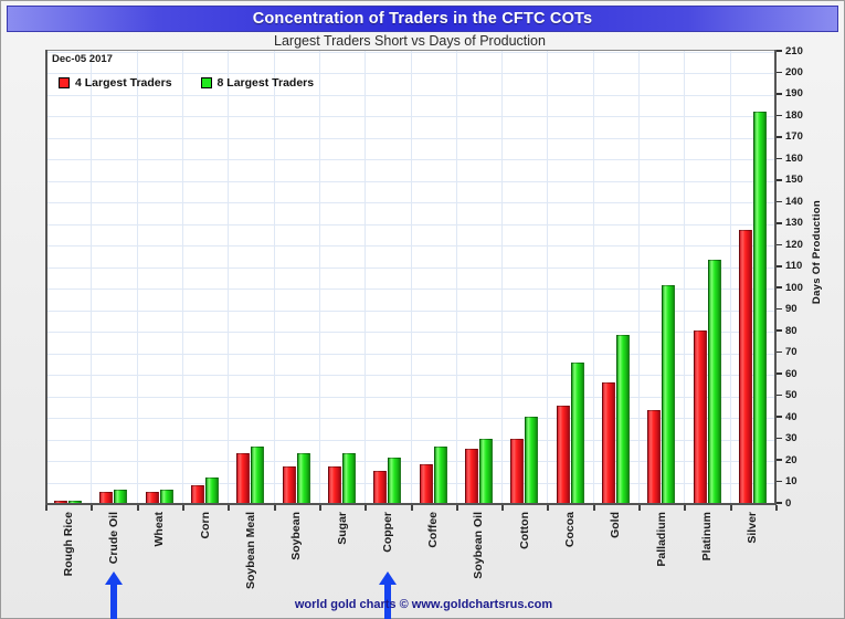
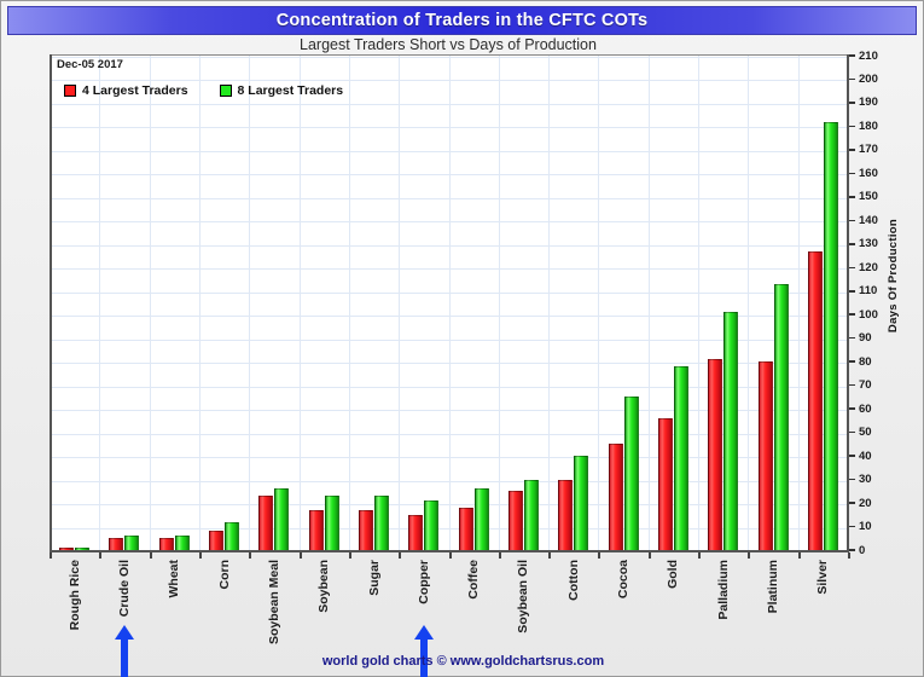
4 Largest Traders/Palladium: 43 -> 81
